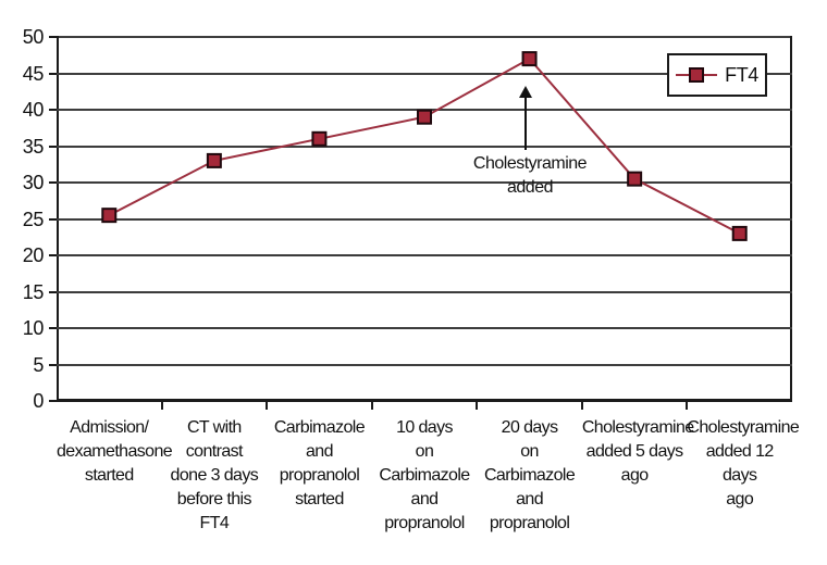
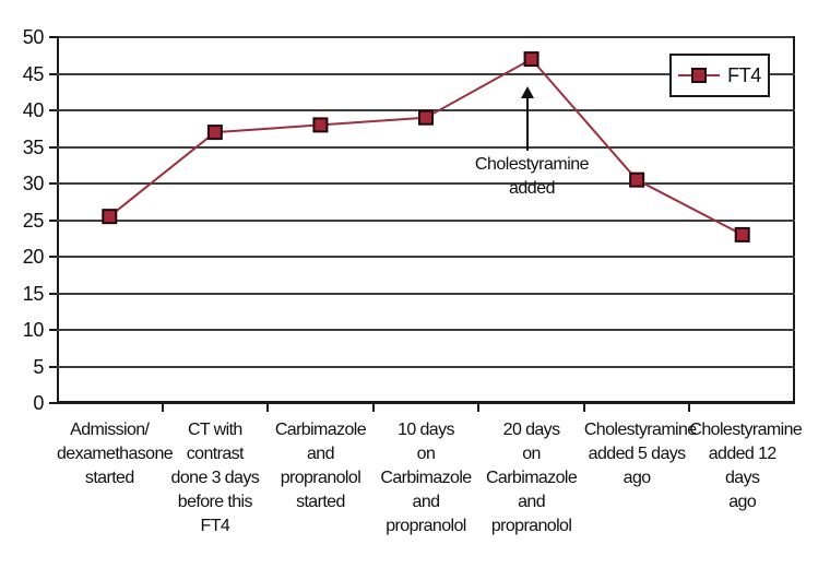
CT with contrast done 3 days before this FT4: 33 -> 37
Carbimazole and propranolol started: 36 -> 38
